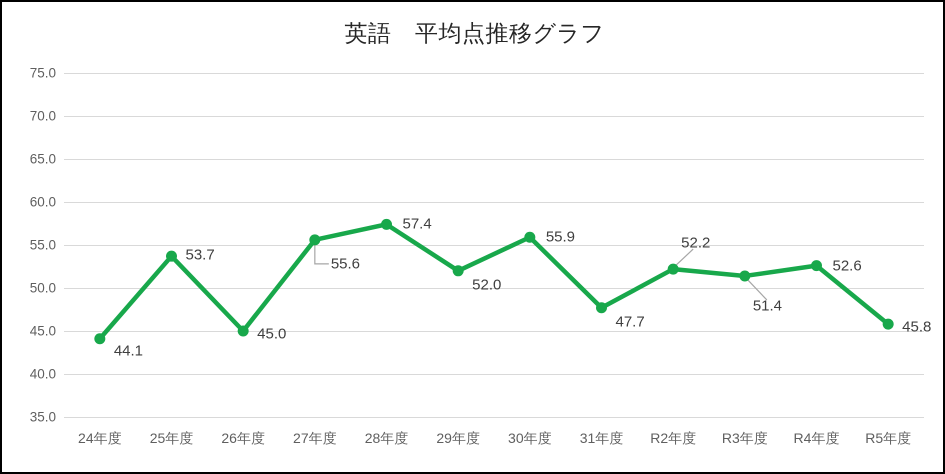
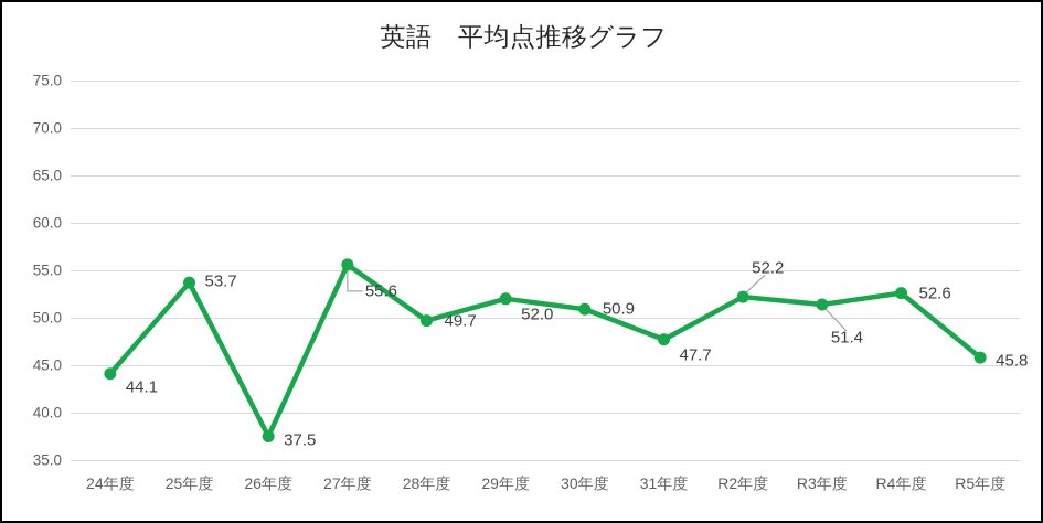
26年度: 45.0 -> 37.5
28年度: 57.4 -> 49.7
30年度: 55.9 -> 50.9
